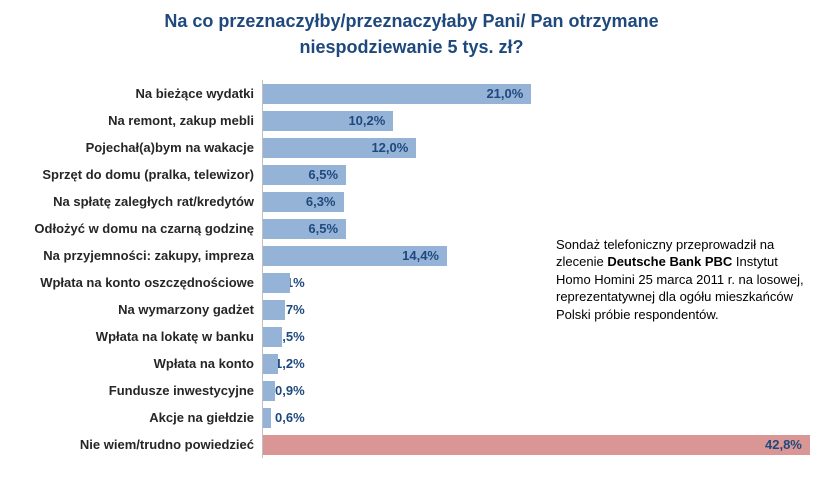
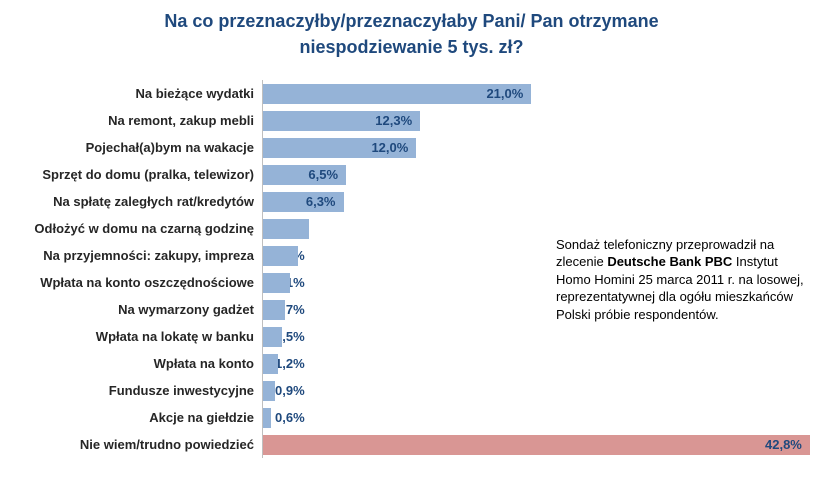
Na remont, zakup mebli: 10,2% -> 12,3%
Odłożyć w domu na czarną godzinę: 6,5% -> 3,6%
Na przyjemności: zakupy, impreza: 14,4% -> 2,7%
